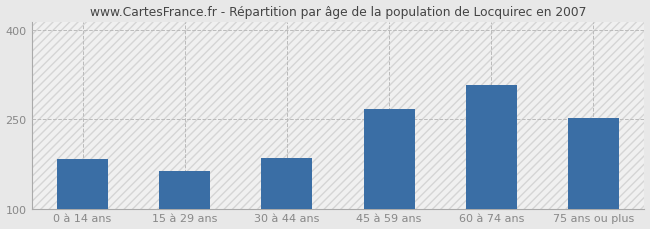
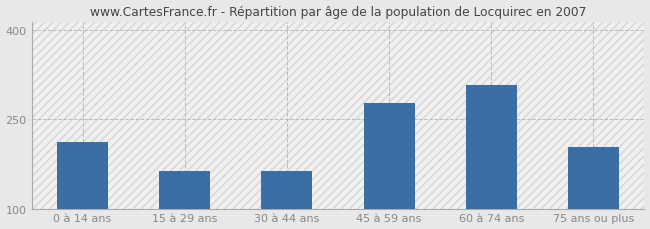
0 à 14 ans: 183 -> 212
30 à 44 ans: 185 -> 164
45 à 59 ans: 268 -> 278
75 ans ou plus: 252 -> 204
